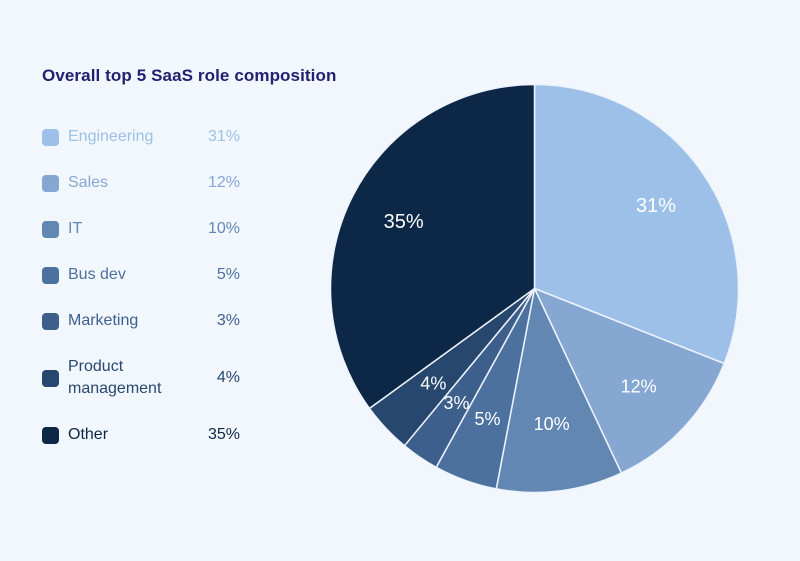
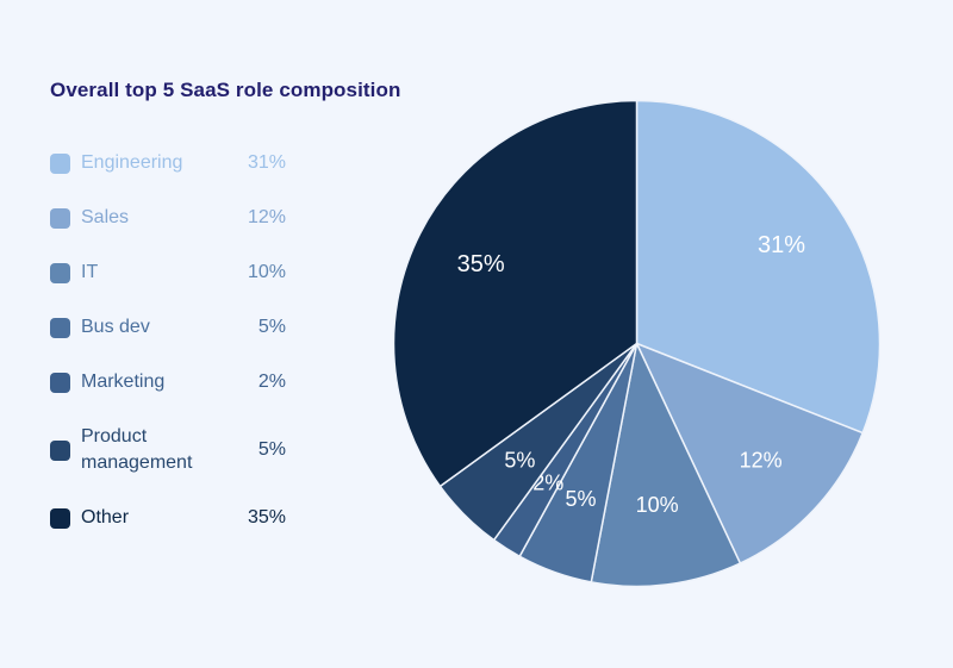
Marketing: 3% -> 2%
Product management: 4% -> 5%
